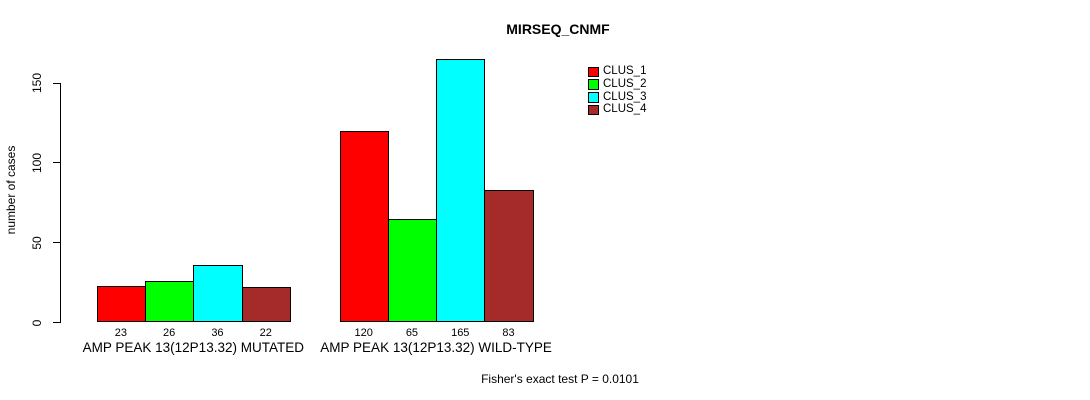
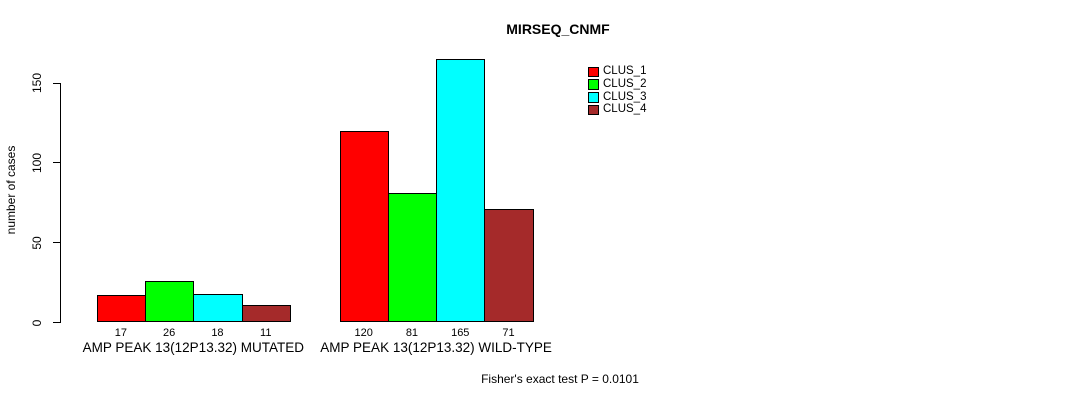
CLUS_1/AMP PEAK 13(12P13.32) MUTATED: 23 -> 17
CLUS_3/AMP PEAK 13(12P13.32) MUTATED: 36 -> 18
CLUS_4/AMP PEAK 13(12P13.32) MUTATED: 22 -> 11
CLUS_2/AMP PEAK 13(12P13.32) WILD-TYPE: 65 -> 81
CLUS_4/AMP PEAK 13(12P13.32) WILD-TYPE: 83 -> 71
